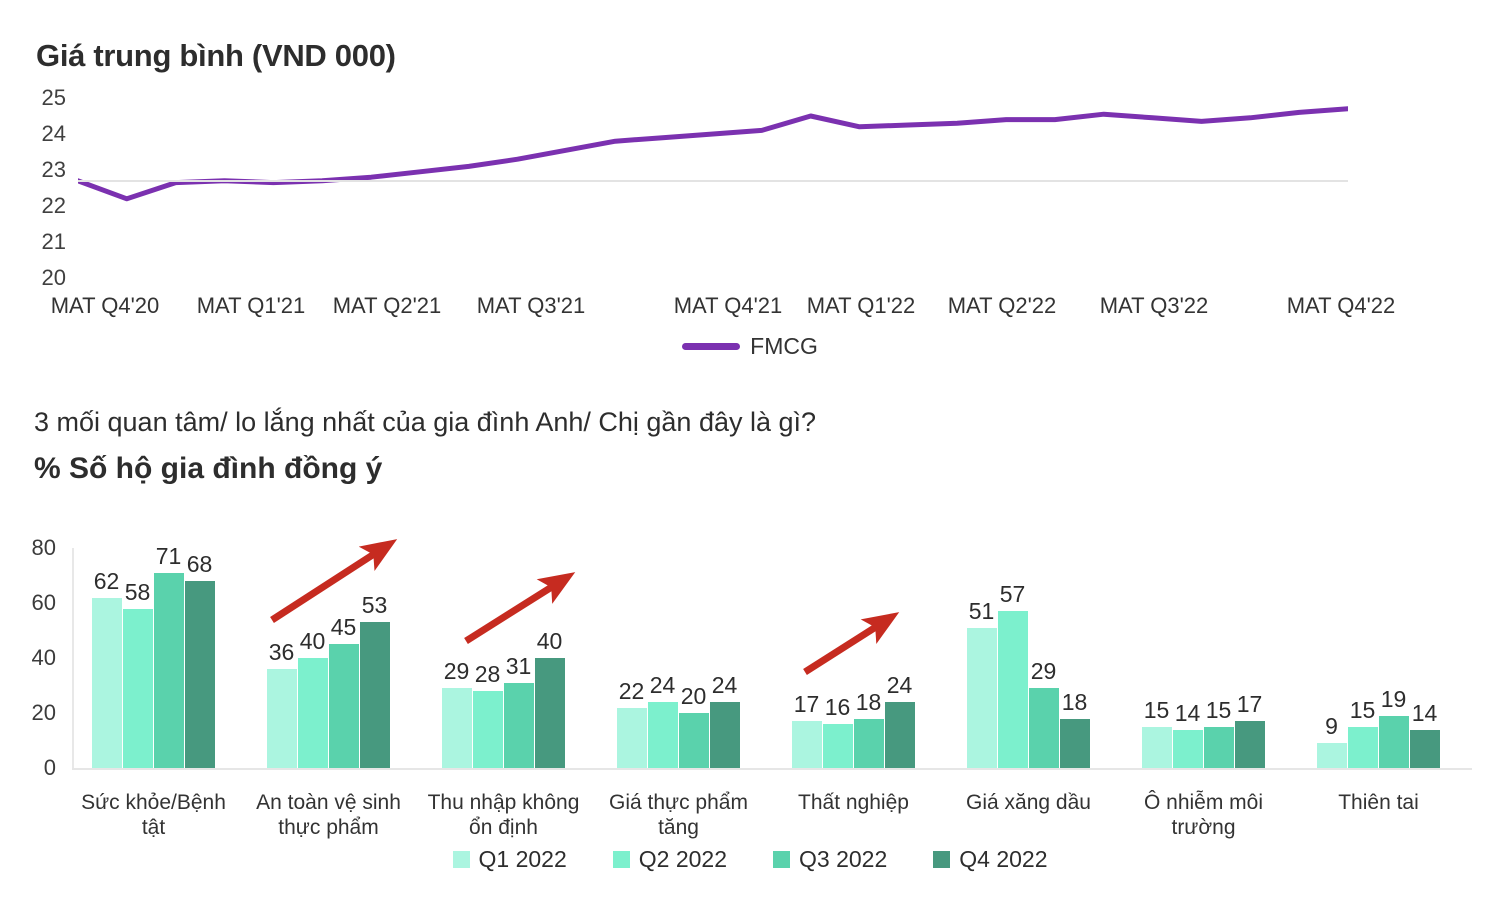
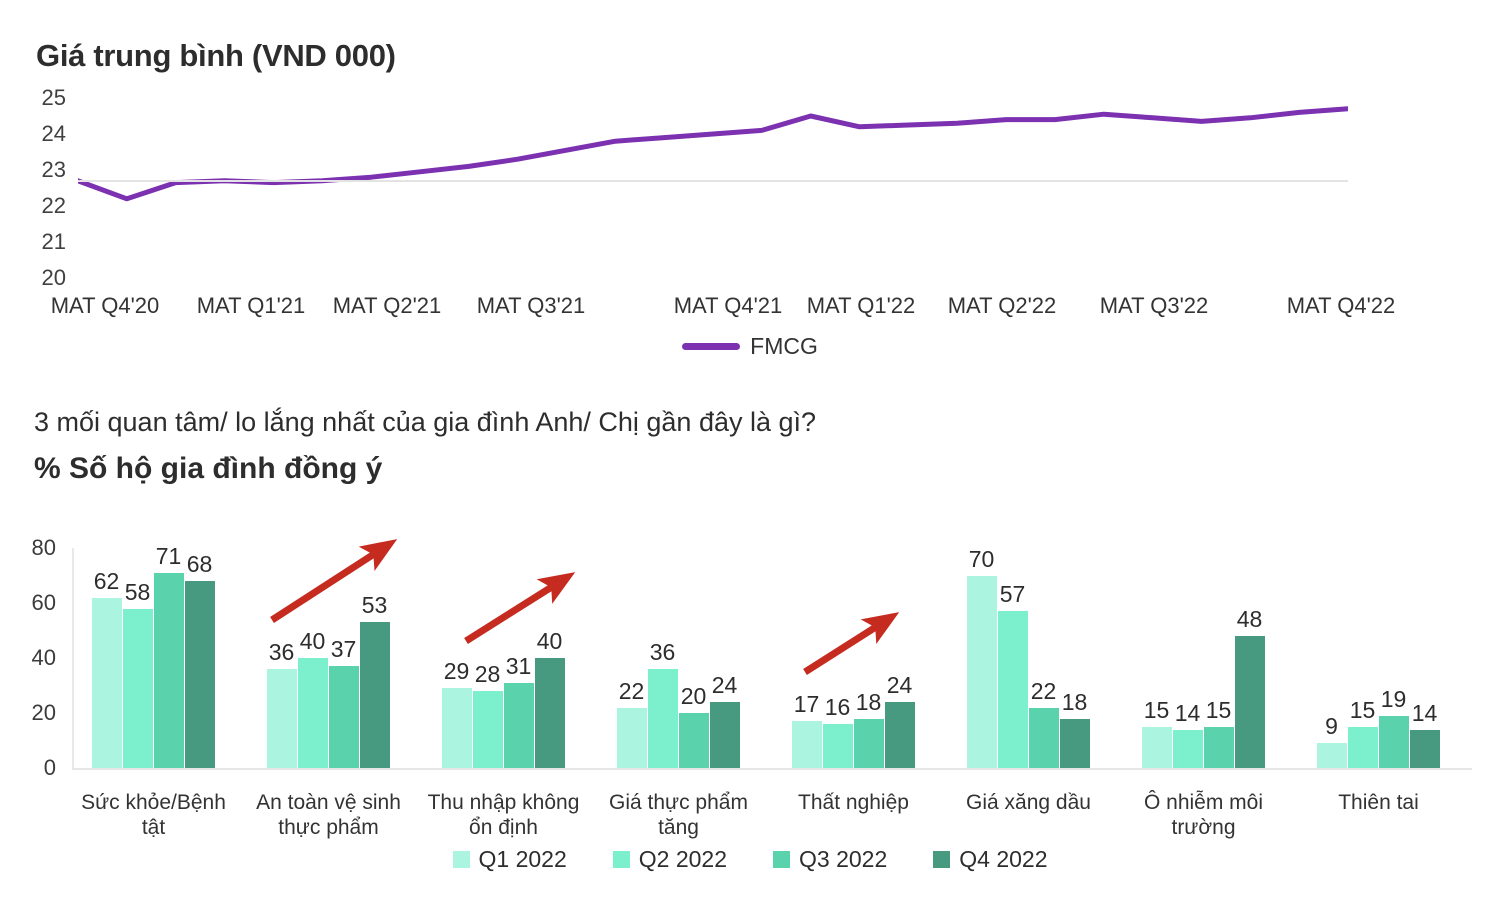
% Số hộ gia đình đồng ý/Q3 2022/An toàn vệ sinh thực phẩm: 45 -> 37
% Số hộ gia đình đồng ý/Q2 2022/Giá thực phẩm tăng: 24 -> 36
% Số hộ gia đình đồng ý/Q1 2022/Giá xăng dầu: 51 -> 70
% Số hộ gia đình đồng ý/Q3 2022/Giá xăng dầu: 29 -> 22
% Số hộ gia đình đồng ý/Q4 2022/Ô nhiễm môi trường: 17 -> 48
